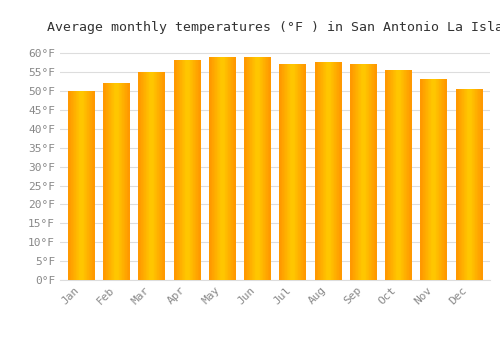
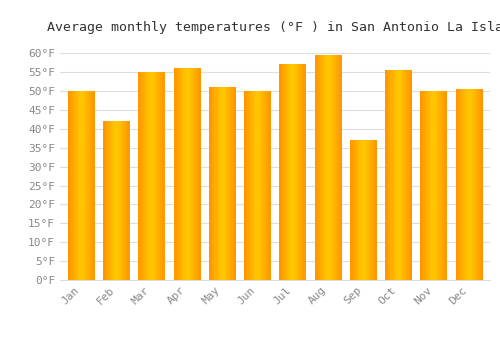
Feb: 52.0°F -> 42.0°F
Apr: 58.0°F -> 56.0°F
May: 59.0°F -> 51.0°F
Jun: 59.0°F -> 50.0°F
Aug: 57.5°F -> 59.5°F
Sep: 57.0°F -> 37.0°F
Nov: 53.0°F -> 50.0°F
